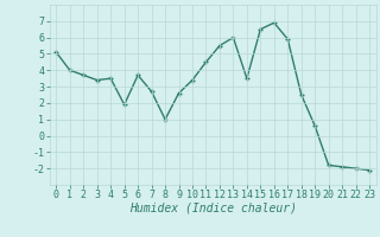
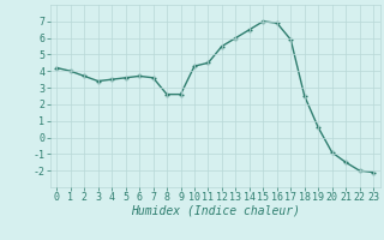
0: 5.1 -> 4.2
5: 1.9 -> 3.6
7: 2.7 -> 3.6
8: 1.0 -> 2.6
10: 3.4 -> 4.3
14: 3.5 -> 6.5
15: 6.5 -> 7.0
20: -1.8 -> -0.9
21: -1.9 -> -1.5
